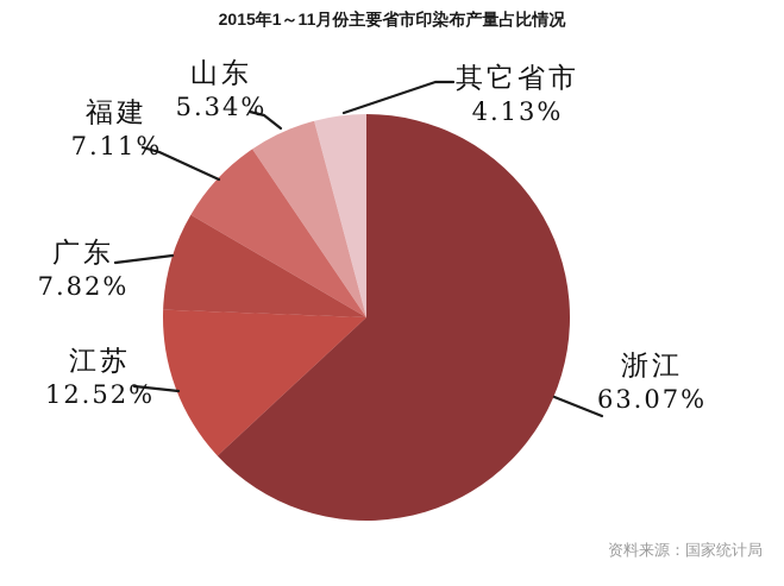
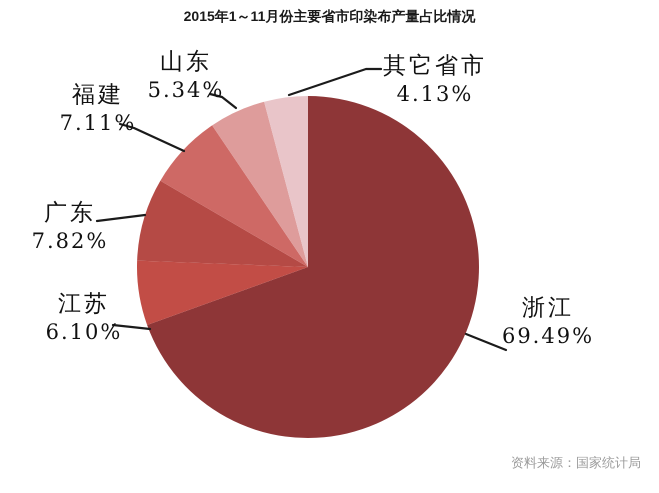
浙江: 63.07% -> 69.49%
江苏: 12.52% -> 6.10%
